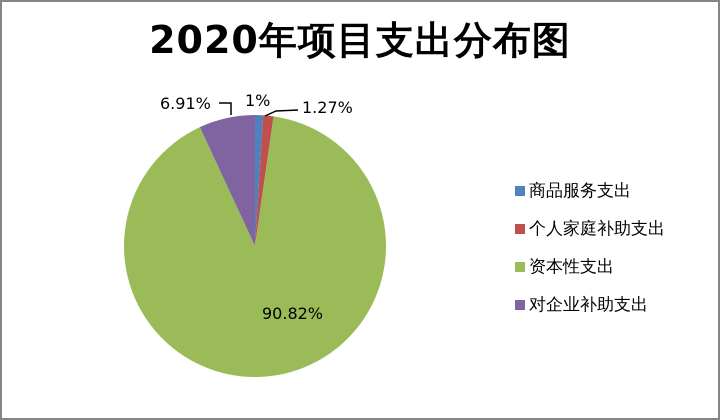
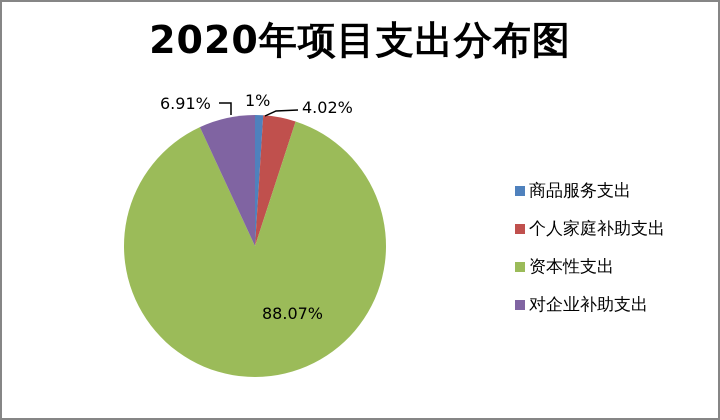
个人家庭补助支出: 1.27% -> 4.02%
资本性支出: 90.82% -> 88.07%
